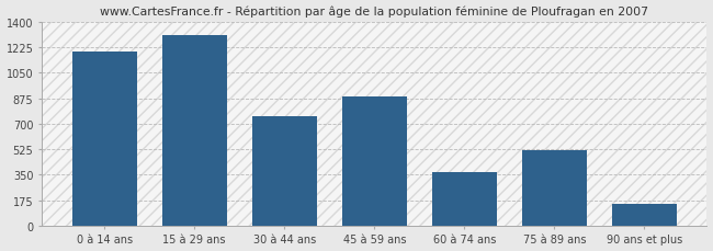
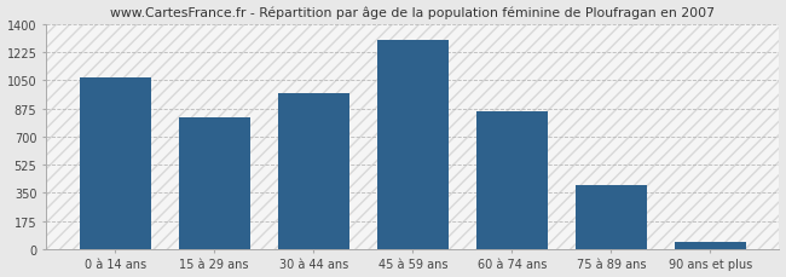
0 à 14 ans: 1200 -> 1060
15 à 29 ans: 1310 -> 820
30 à 44 ans: 750 -> 970
45 à 59 ans: 890 -> 1300
60 à 74 ans: 370 -> 860
75 à 89 ans: 520 -> 400
90 ans et plus: 150 -> 40
